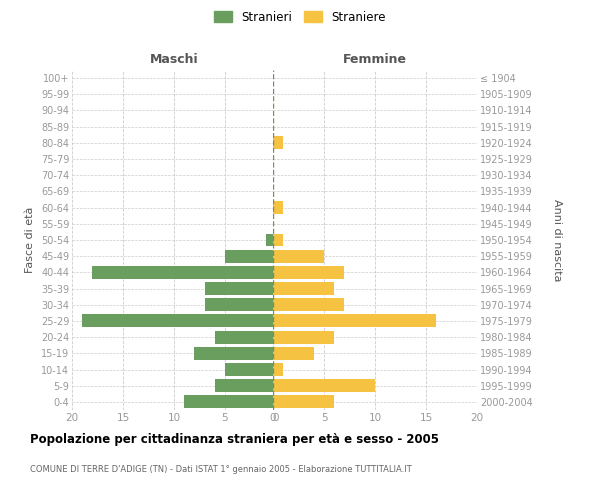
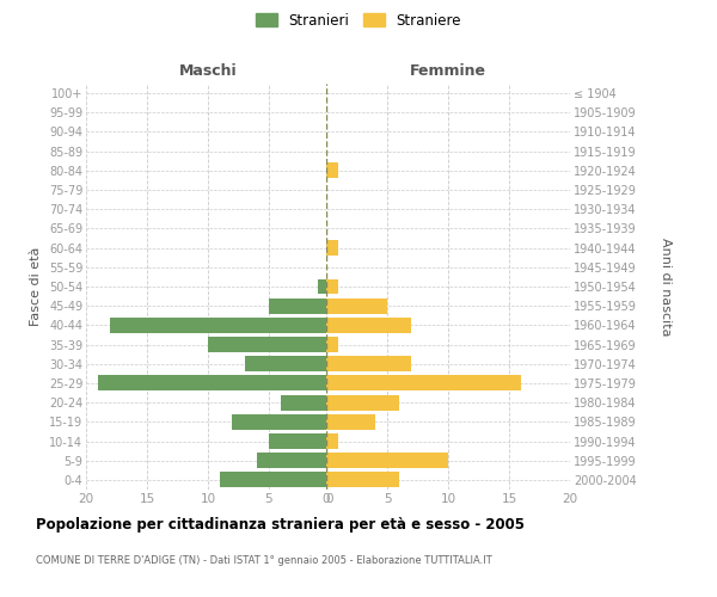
Maschi/35-39: 7 -> 10
Maschi/20-24: 6 -> 4
Femmine/1965-1969: 6 -> 1
